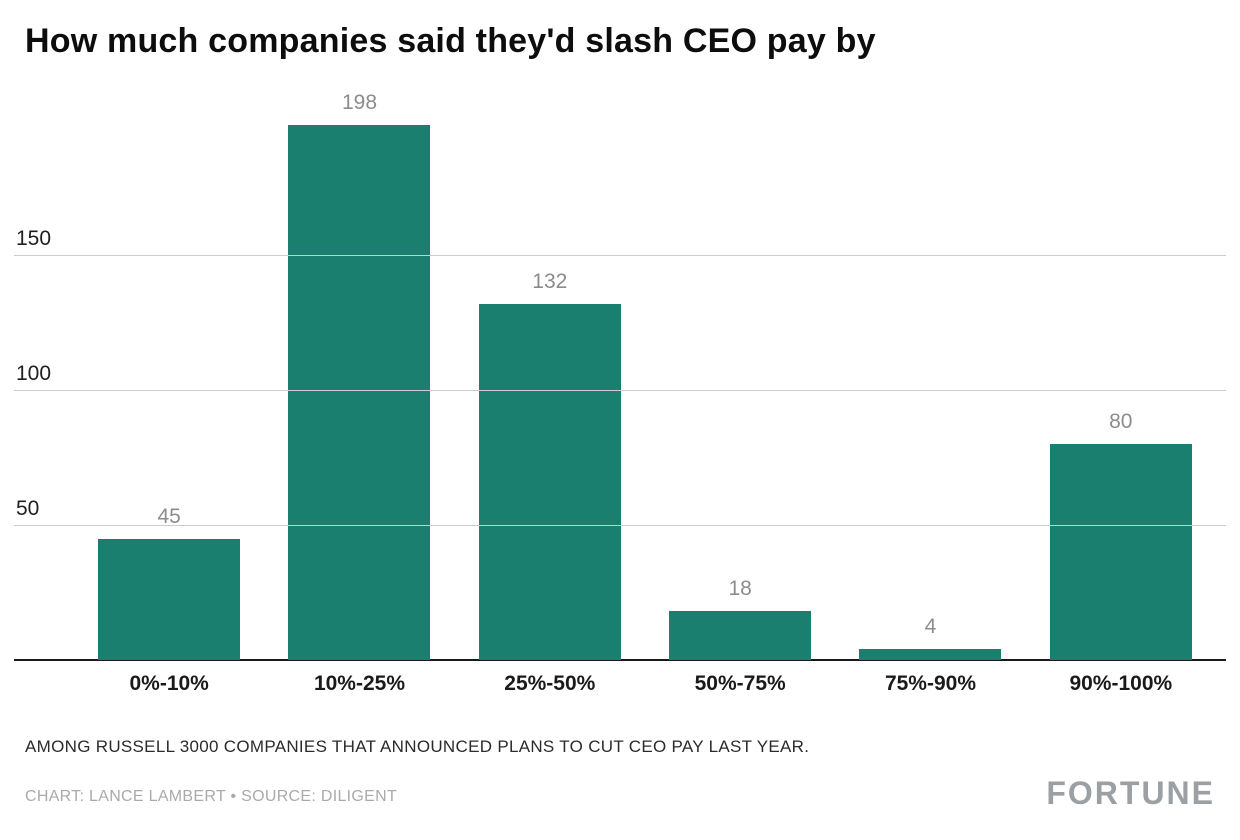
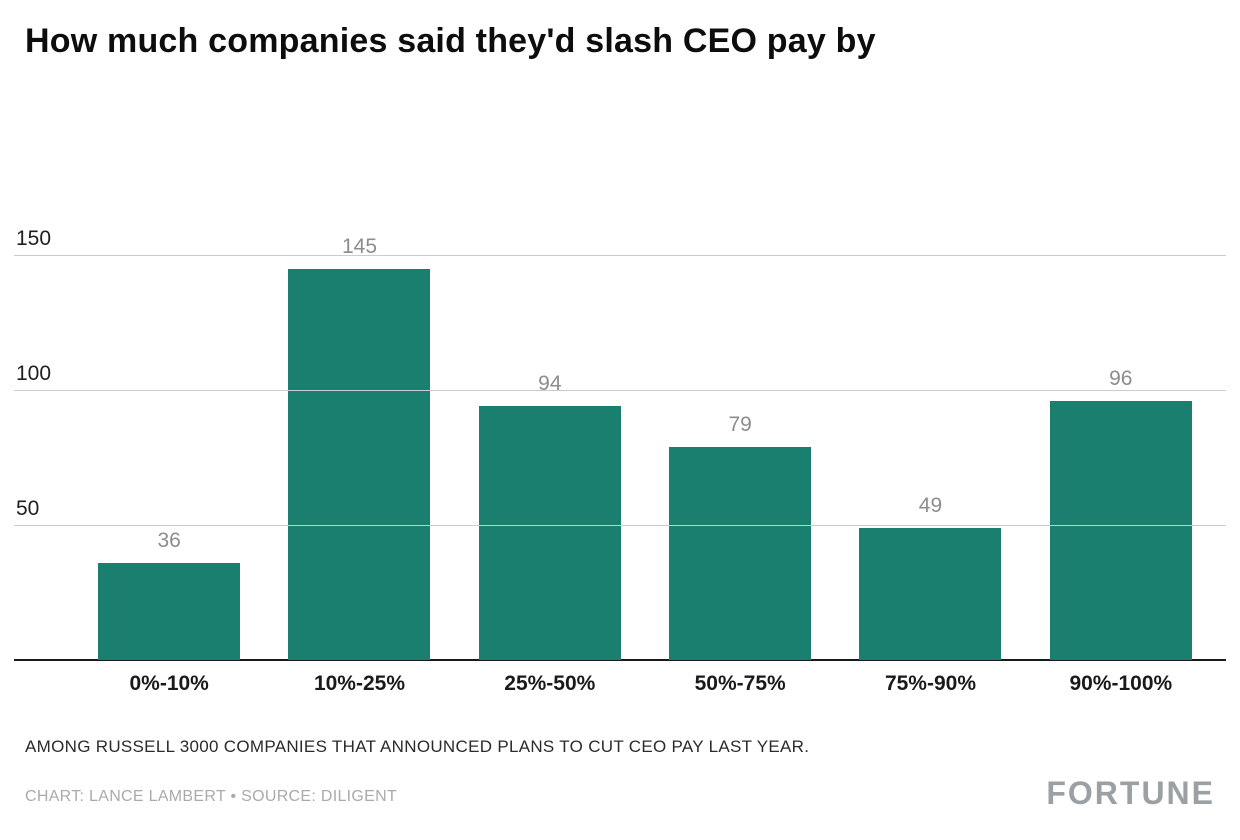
0%-10%: 45 -> 36
10%-25%: 198 -> 145
25%-50%: 132 -> 94
50%-75%: 18 -> 79
75%-90%: 4 -> 49
90%-100%: 80 -> 96
